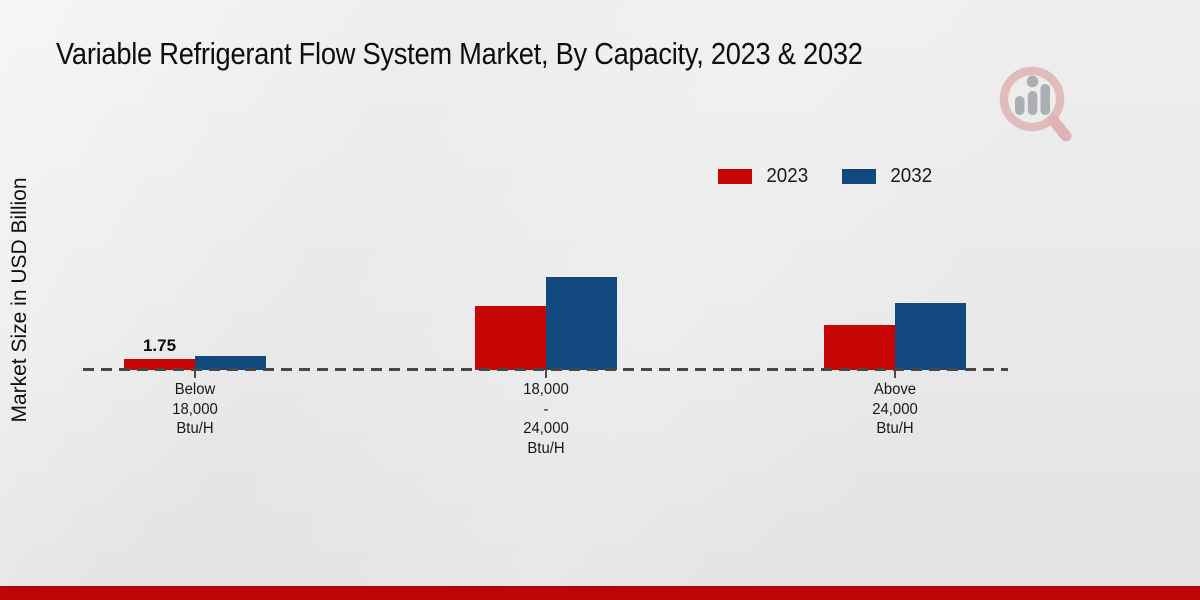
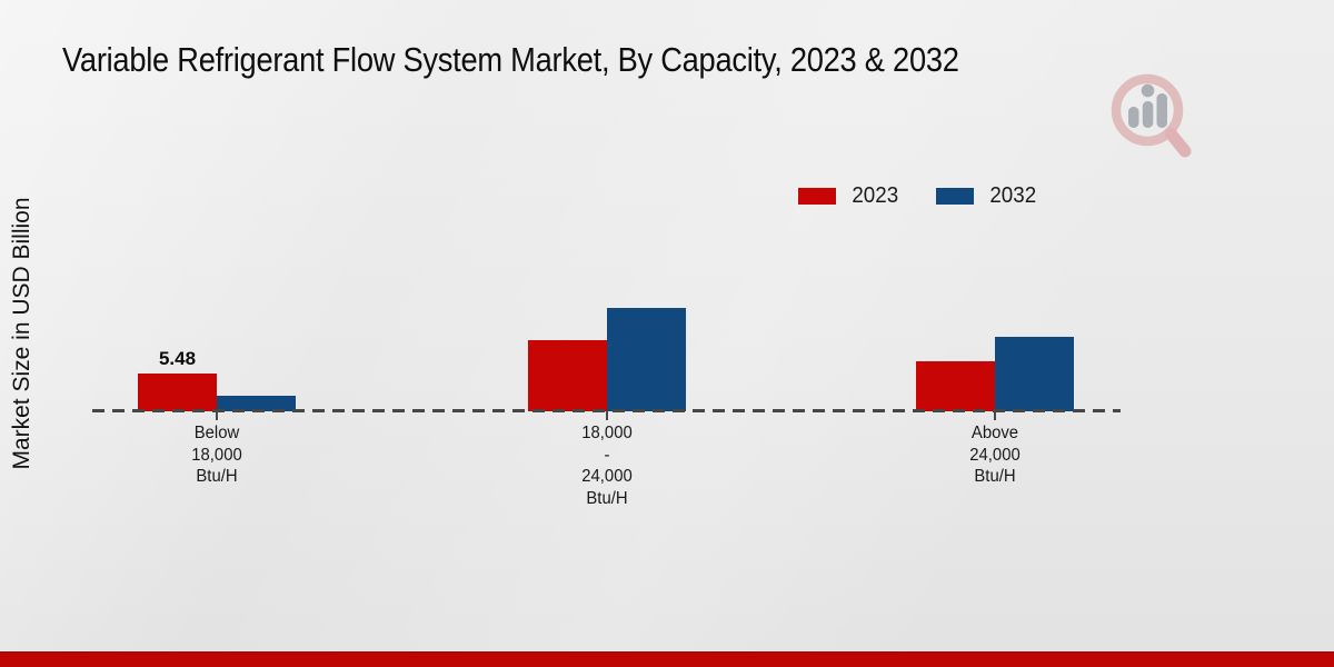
2023/Below 18,000 Btu/H: 1.75 -> 5.48
